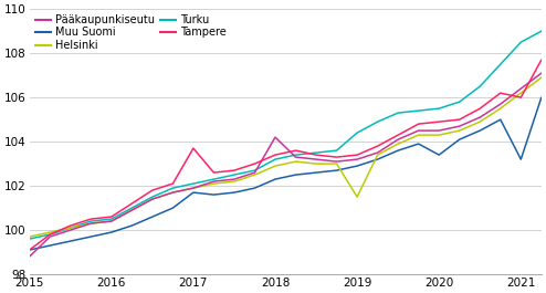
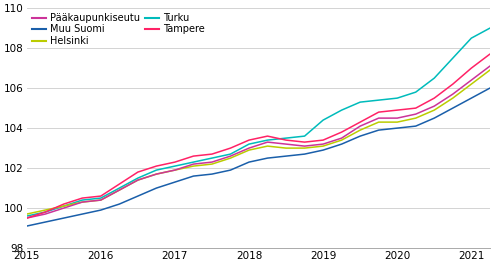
Pääkaupunkiseutu/2015: 98.8 -> 99.5
Tampere/2015: 99.1 -> 99.5
Tampere/2017: 103.7 -> 102.3
Muu Suomi/2017: 101.7 -> 101.3
Pääkaupunkiseutu/2018: 104.2 -> 103.0
Helsinki/2019: 101.5 -> 103.1
Muu Suomi/2020: 103.4 -> 104.0
Tampere/2021: 106.0 -> 107.0
Muu Suomi/2021: 103.2 -> 105.5
